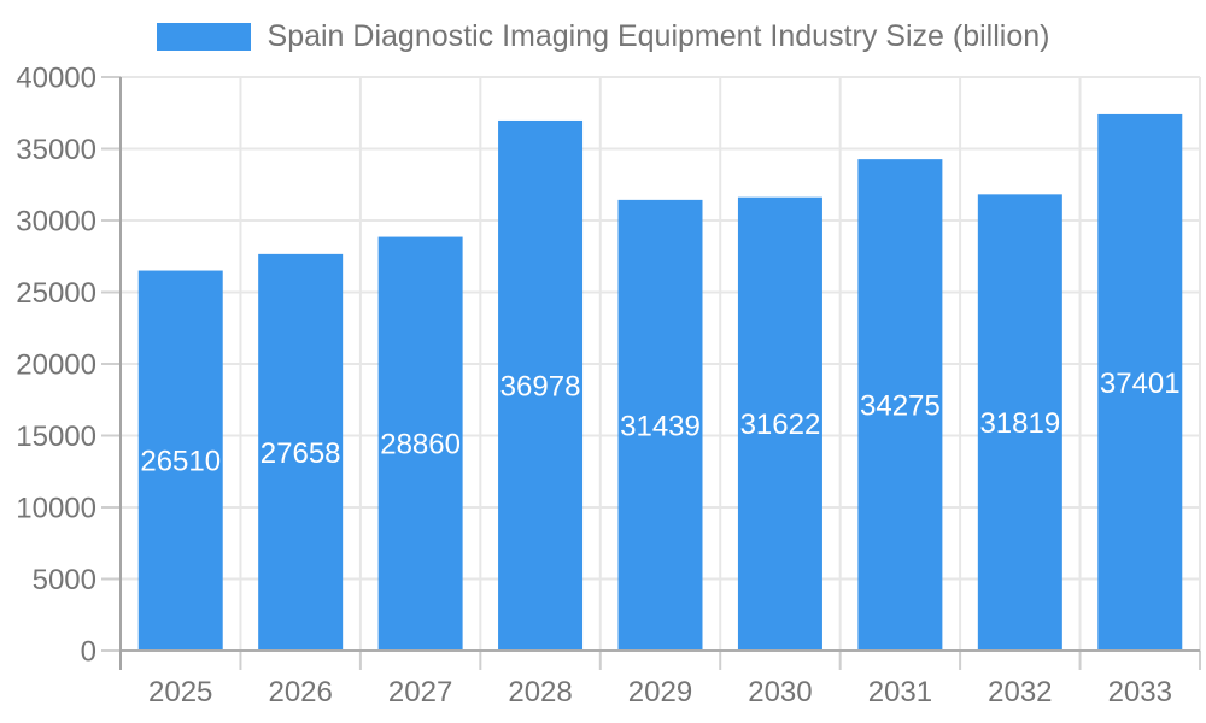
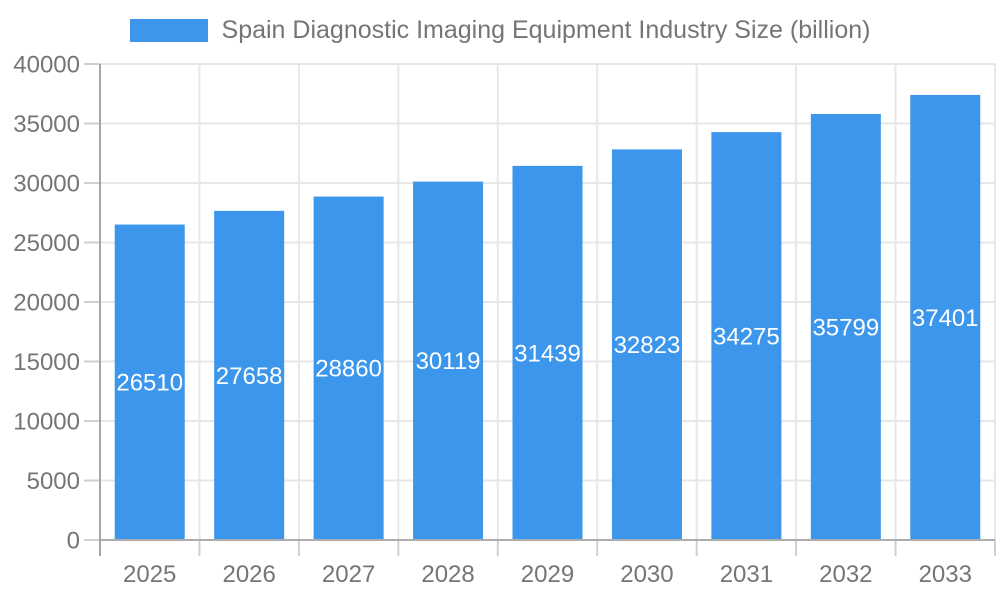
2028: 36978 -> 30119
2030: 31622 -> 32823
2032: 31819 -> 35799
